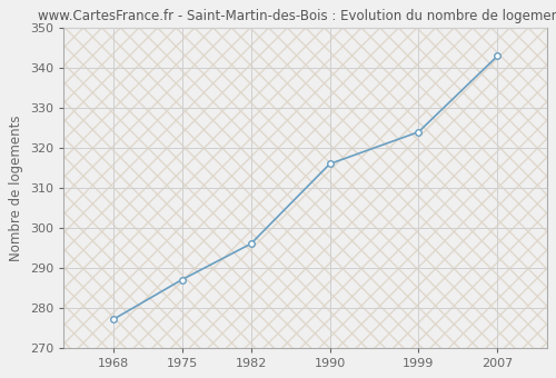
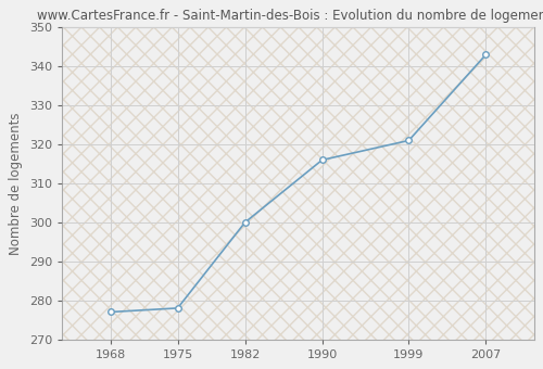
1975: 287 -> 278
1982: 296 -> 300
1999: 324 -> 321
